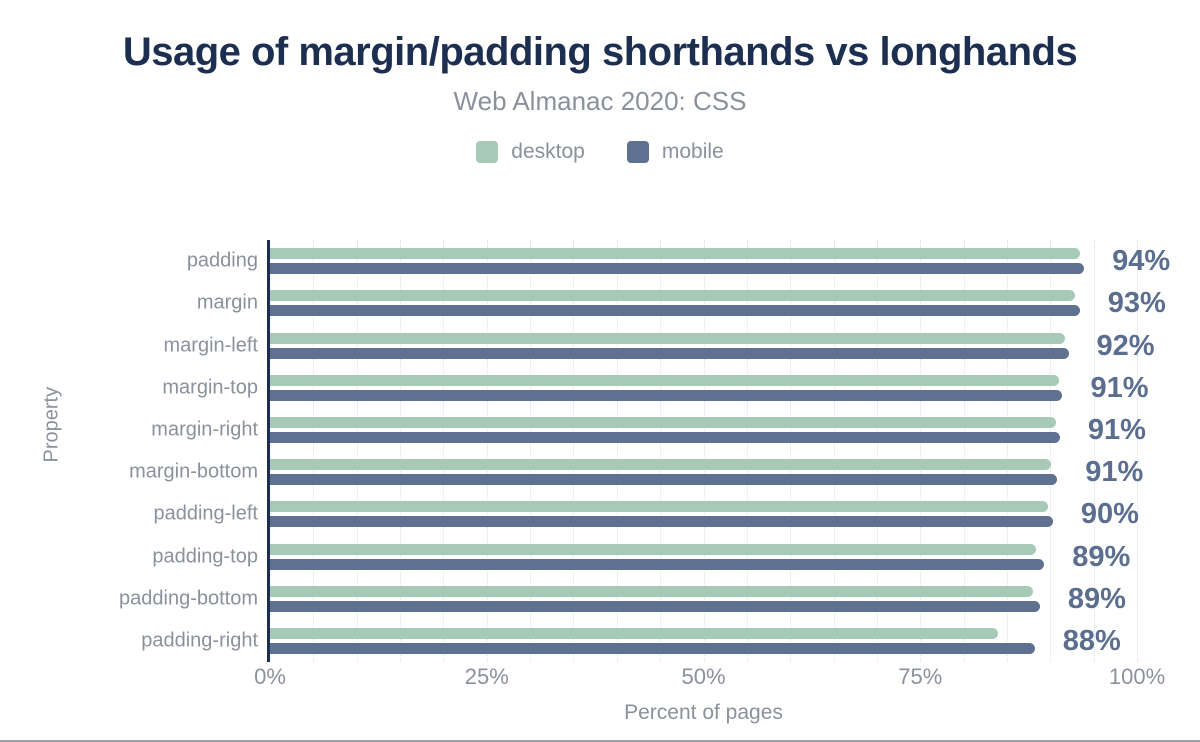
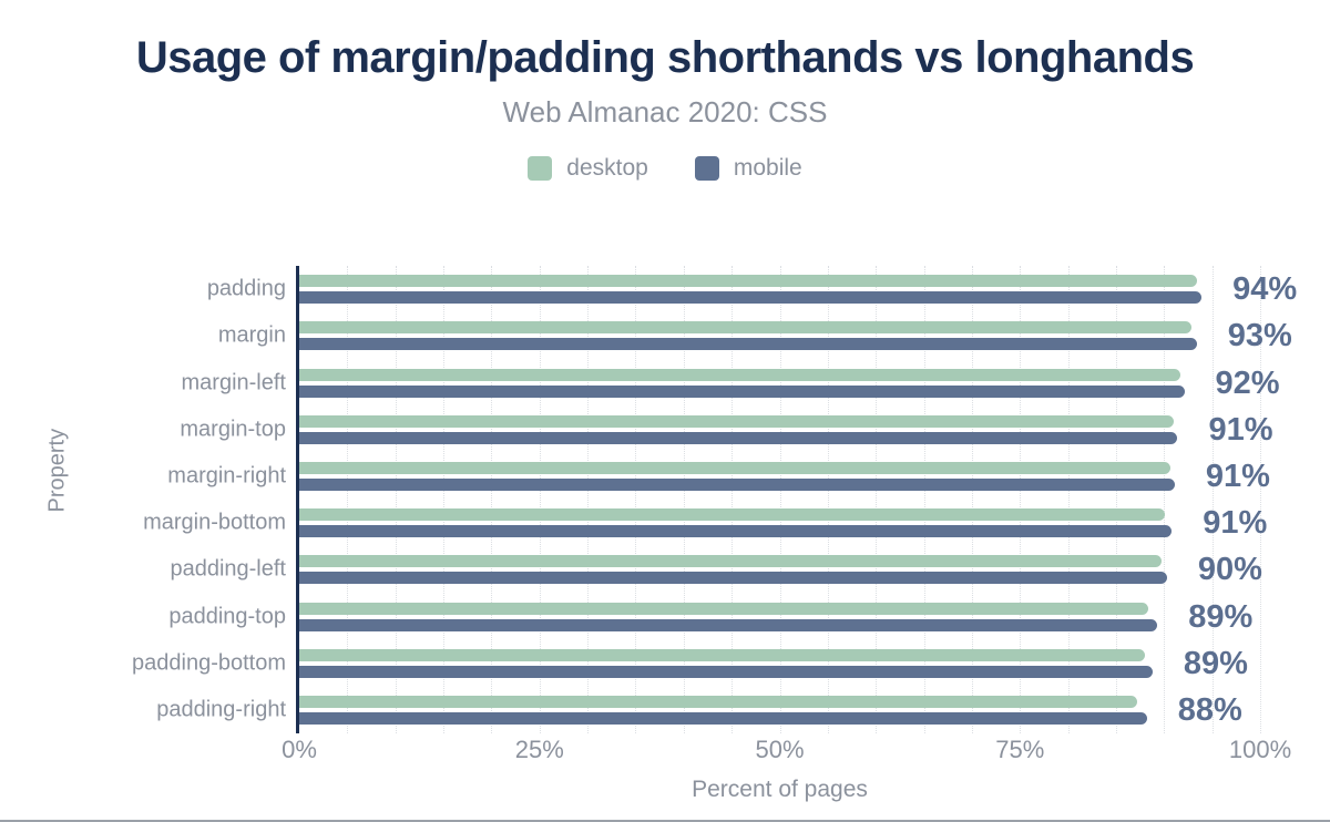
desktop/padding-right: 84% -> 87%
